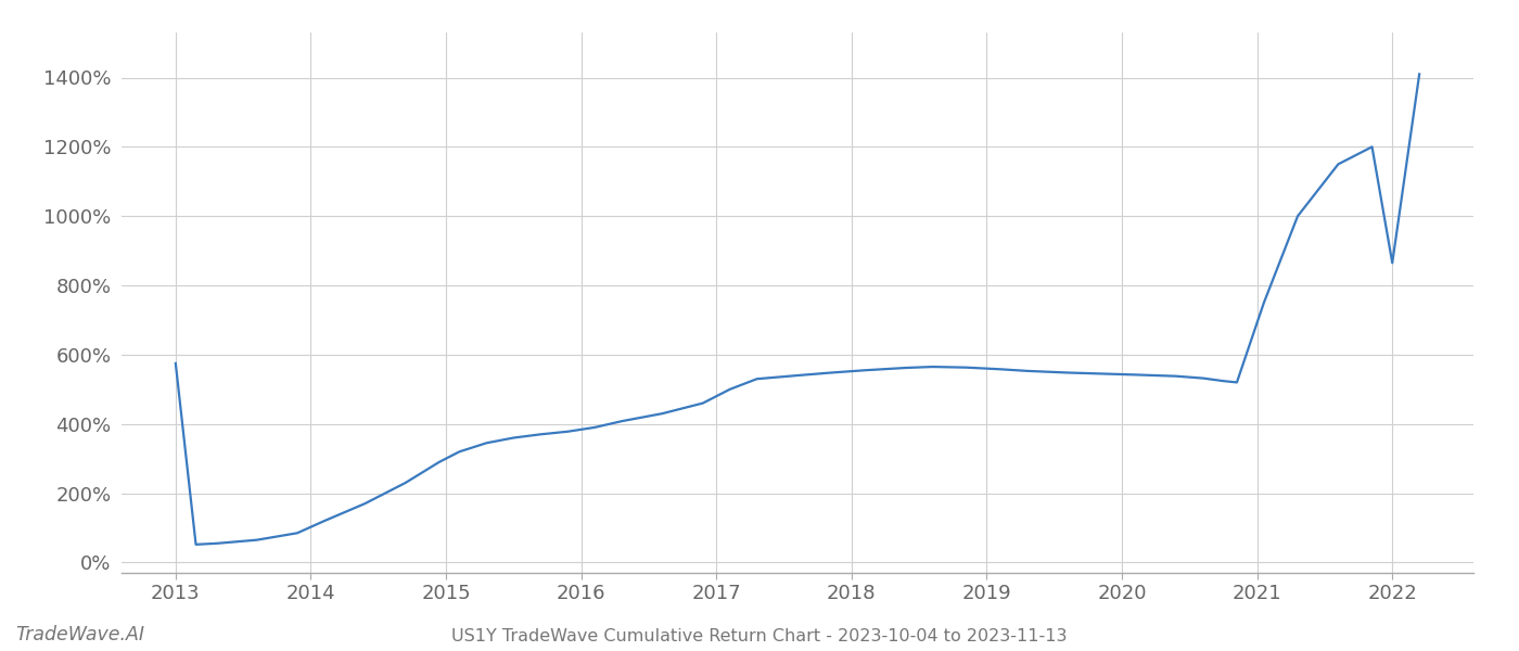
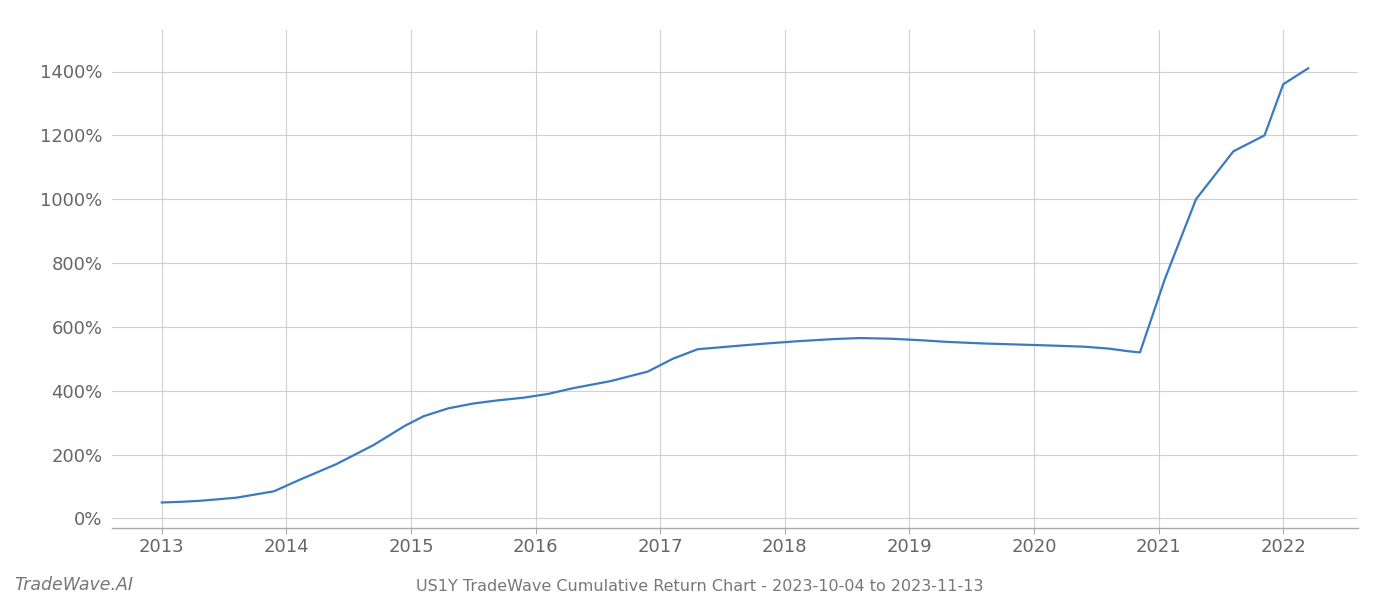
2013: 575% -> 50%
2022: 865% -> 1360%
